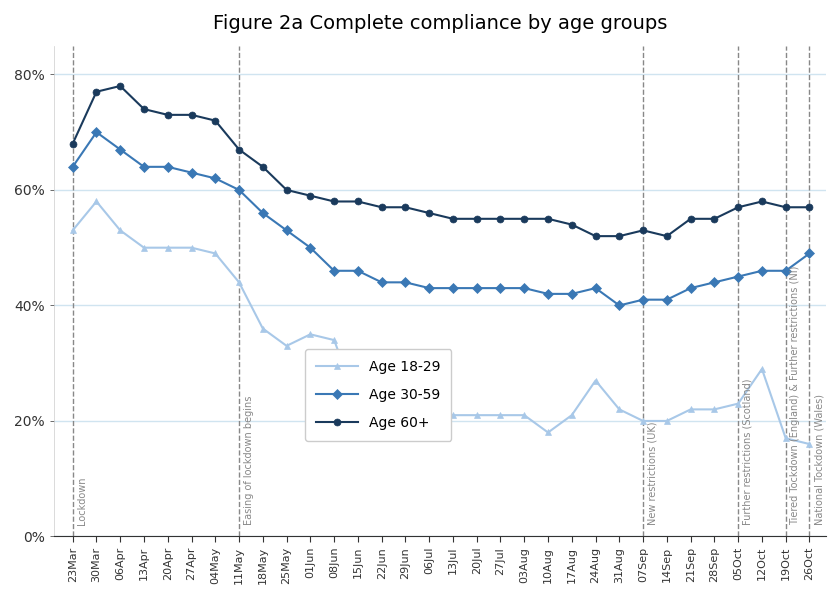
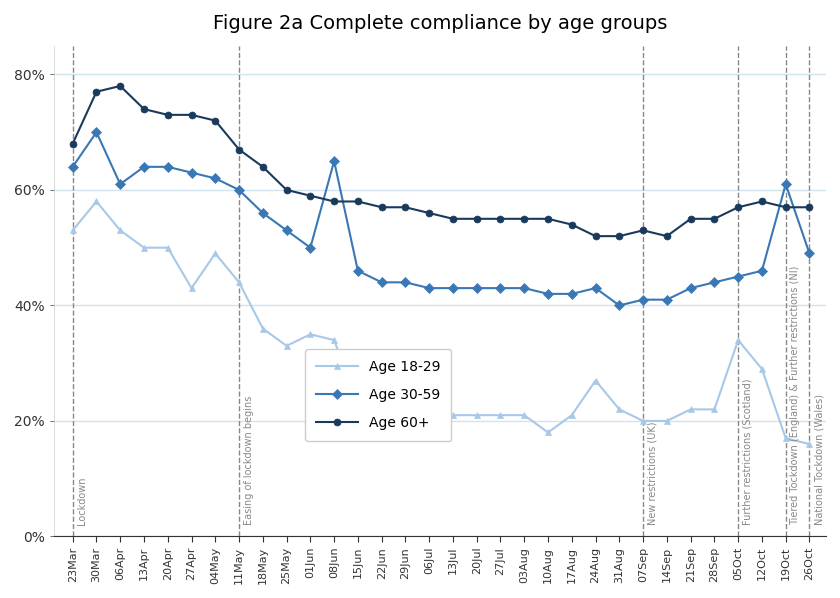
Age 30-59/06Apr: 67% -> 61%
Age 18-29/27Apr: 50% -> 43%
Age 30-59/08Jun: 46% -> 65%
Age 18-29/05Oct: 23% -> 34%
Age 30-59/19Oct: 46% -> 61%
